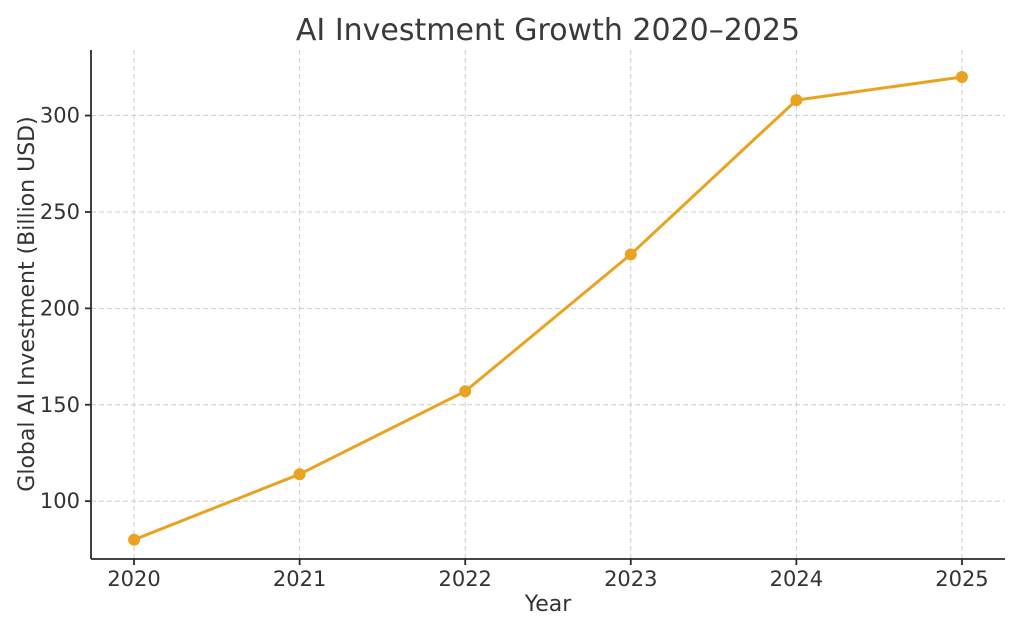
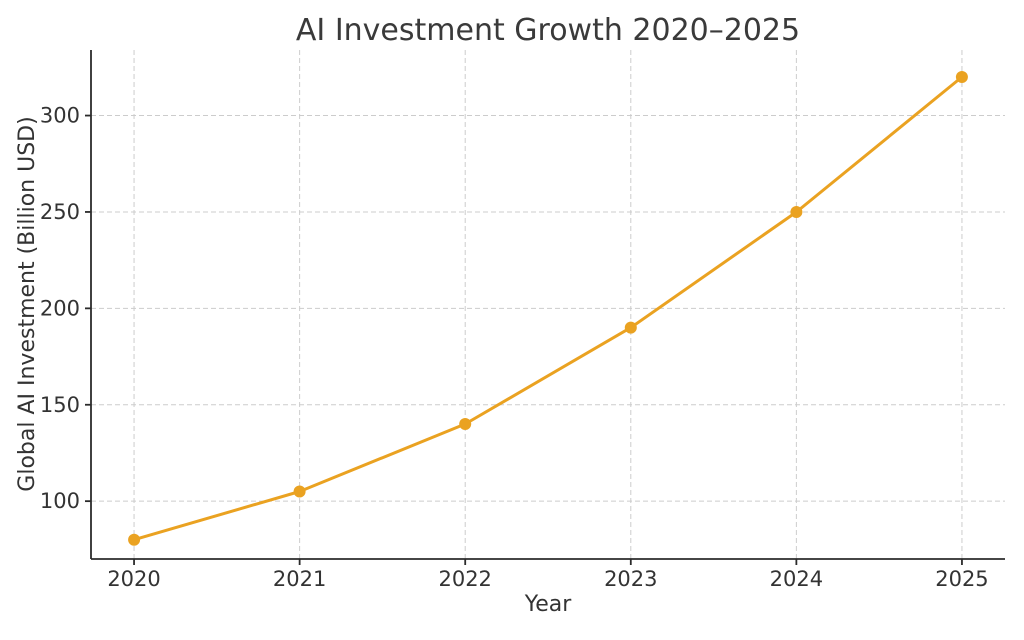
2021: 114 -> 105
2022: 157 -> 140
2023: 228 -> 190
2024: 308 -> 250
